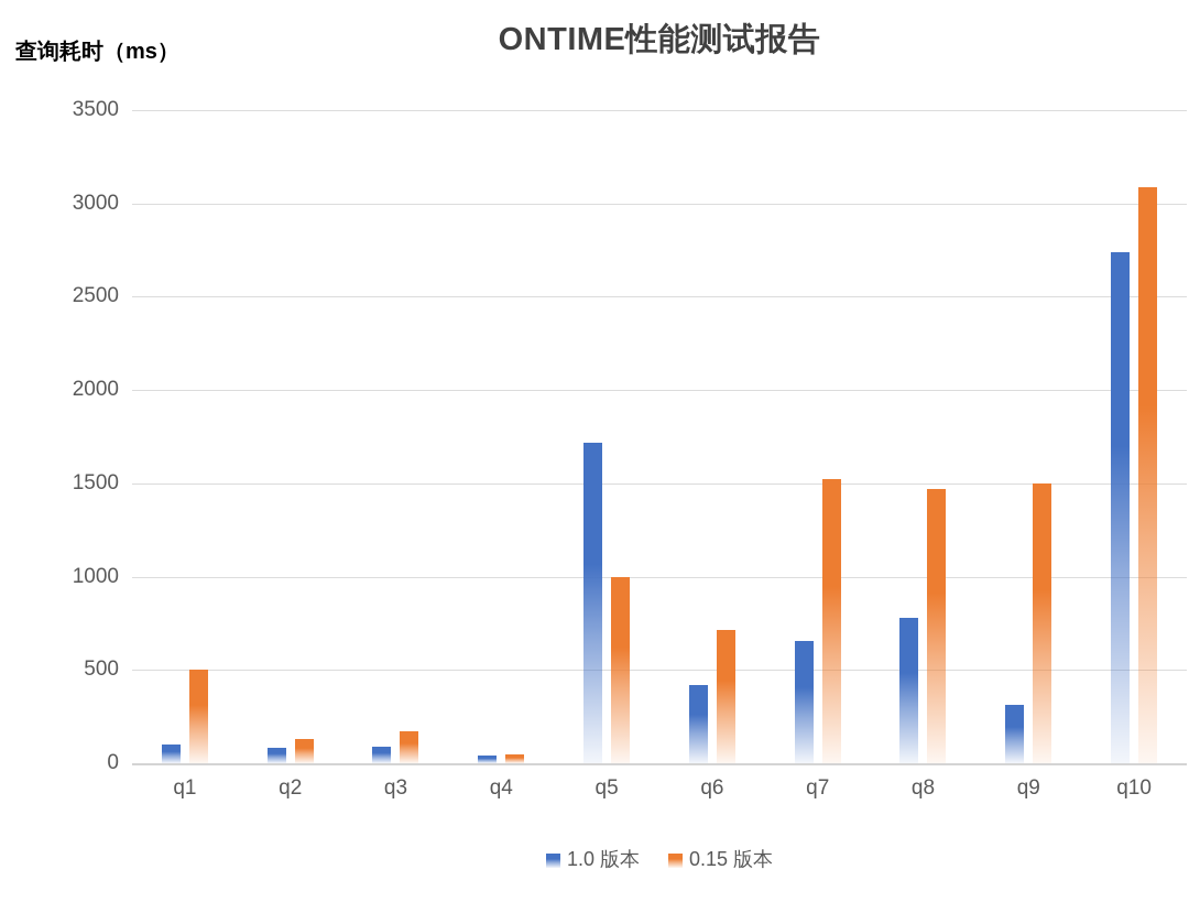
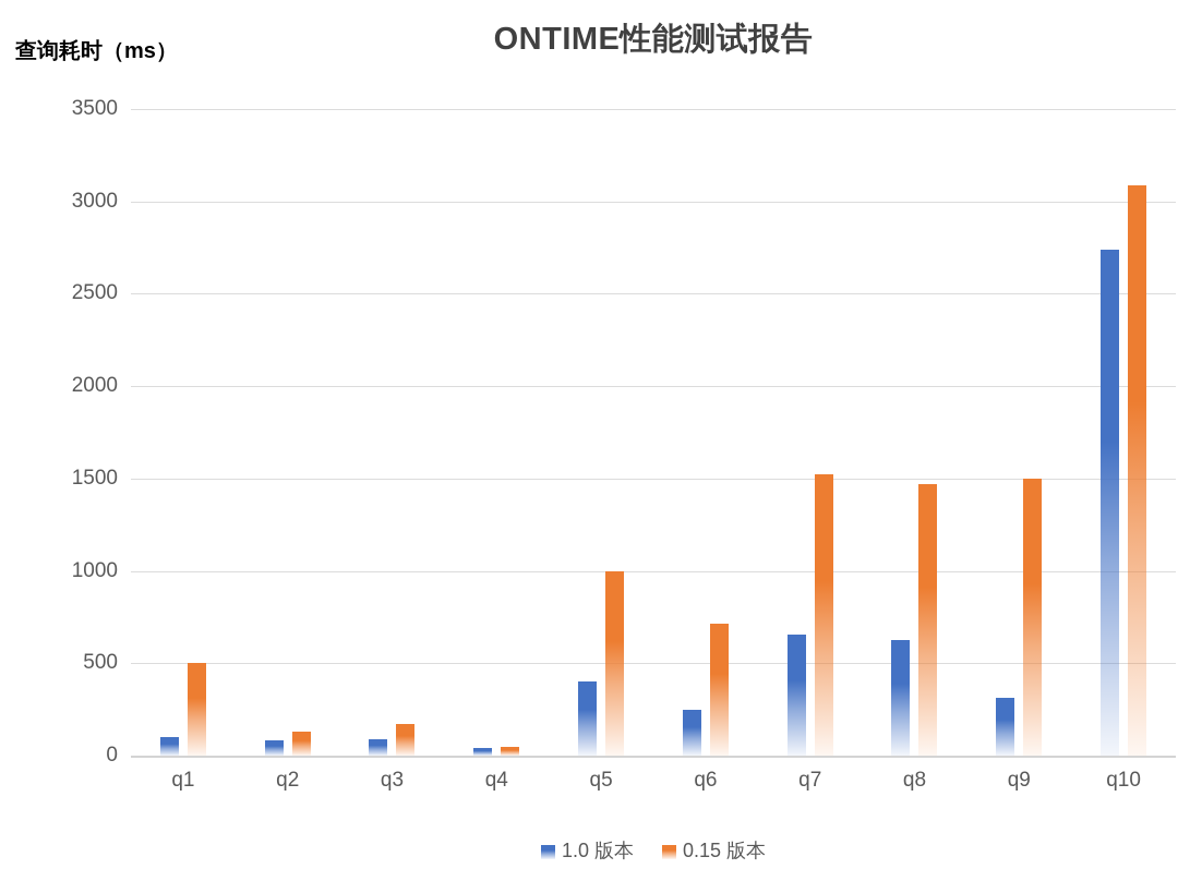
1.0 版本/q5: 1720 -> 400
1.0 版本/q6: 420 -> 250
1.0 版本/q8: 780 -> 620
